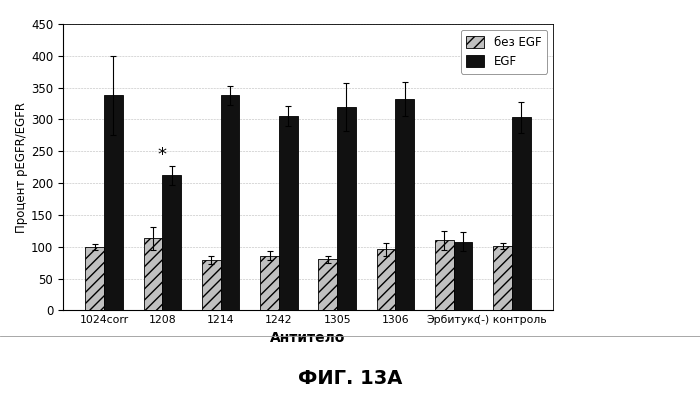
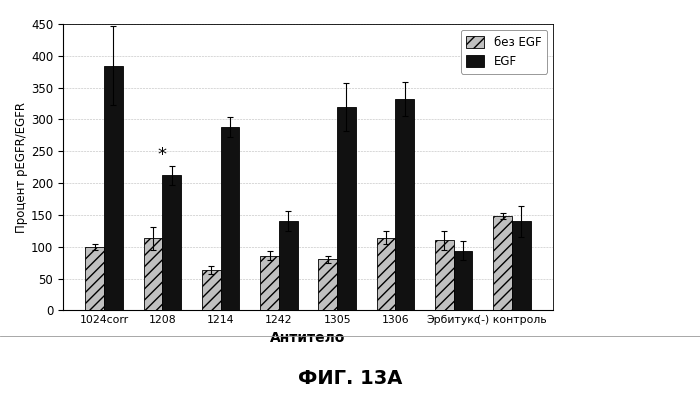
EGF/1024corr: 338 -> 384
без EGF/1214: 79 -> 64
EGF/1214: 338 -> 288
EGF/1242: 305 -> 140
без EGF/1306: 96 -> 114
EGF/Эрбитукс: 108 -> 94
без EGF/(-) контроль: 101 -> 148
EGF/(-) контроль: 303 -> 140
